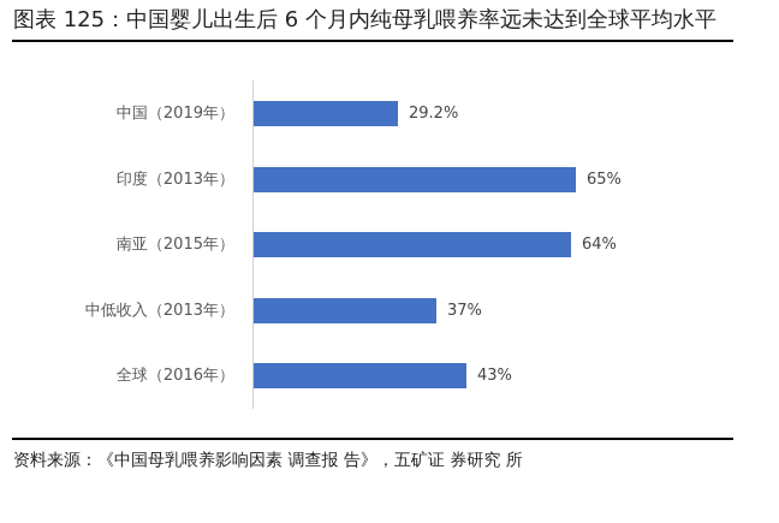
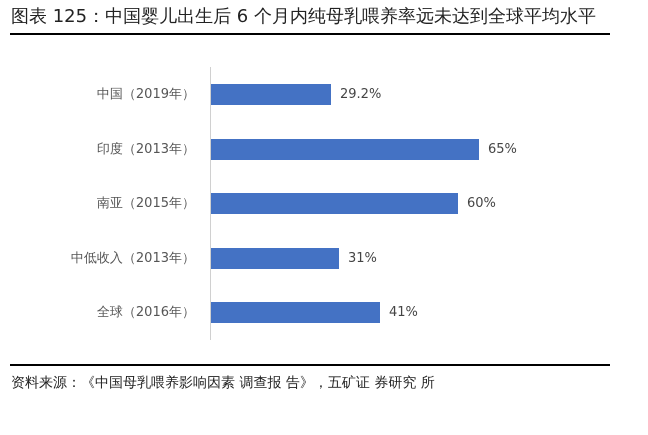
南亚（2015年）: 64% -> 60%
中低收入（2013年）: 37% -> 31%
全球（2016年）: 43% -> 41%
